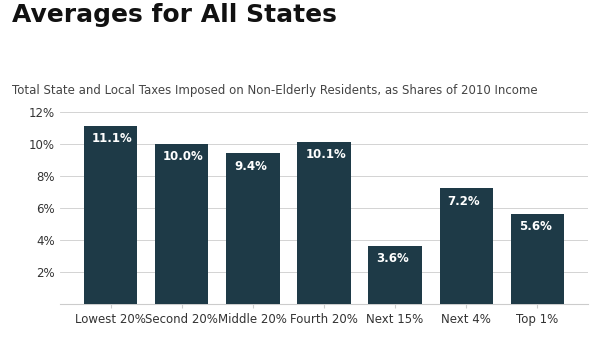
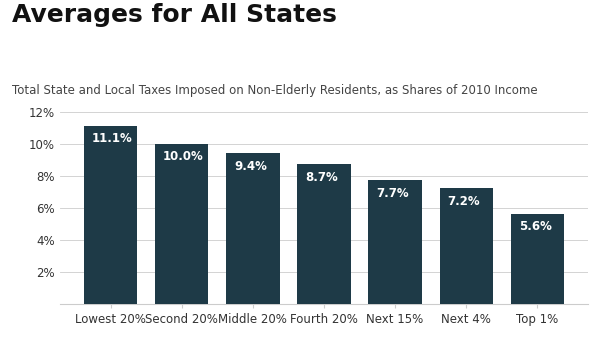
Fourth 20%: 10.1% -> 8.7%
Next 15%: 3.6% -> 7.7%
